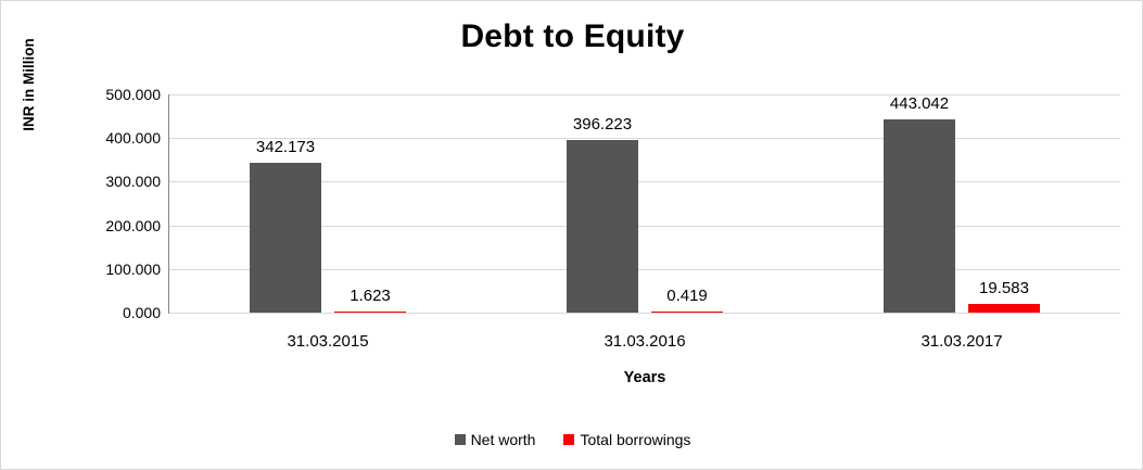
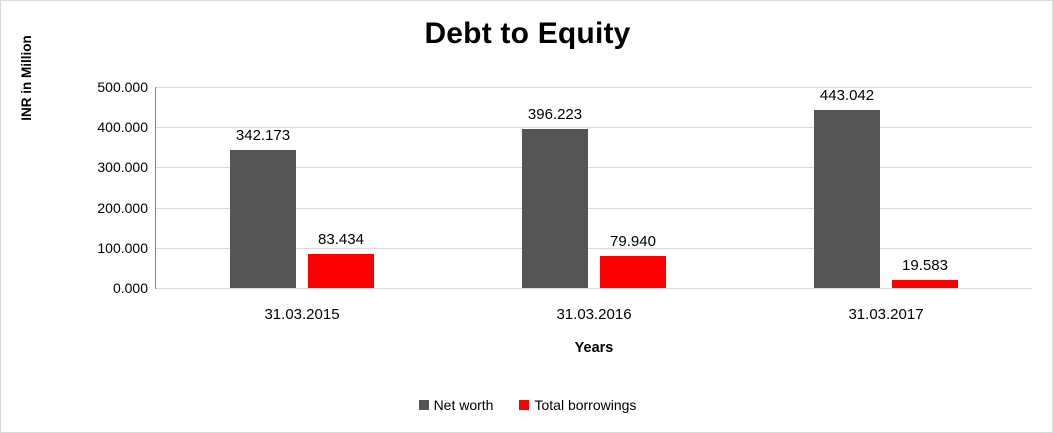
Total borrowings/31.03.2015: 1.623 -> 83.434
Total borrowings/31.03.2016: 0.419 -> 79.940
